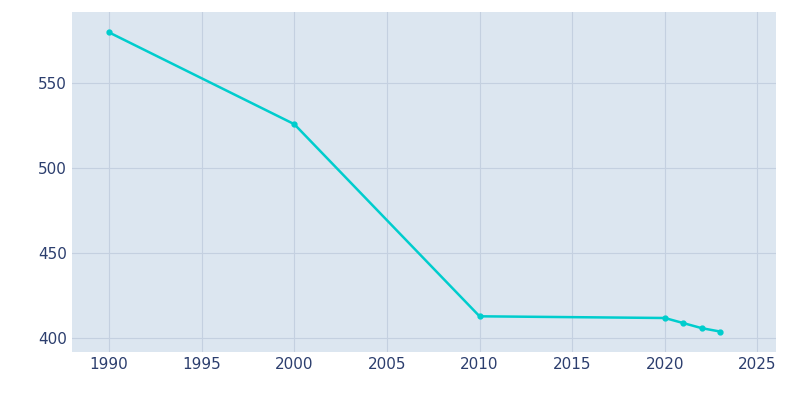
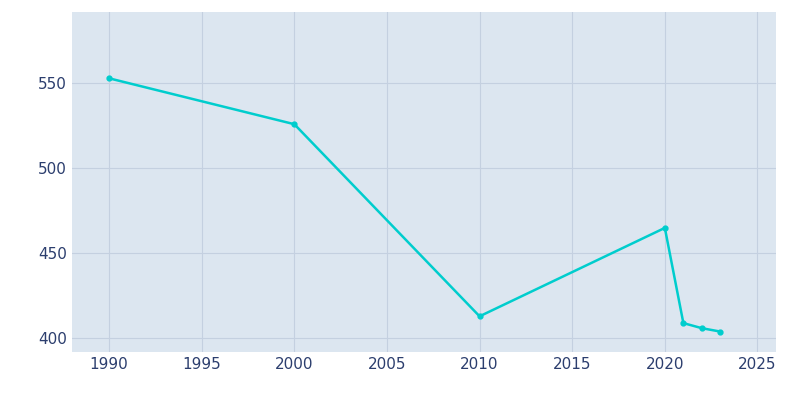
1990: 580 -> 553
2020: 412 -> 465
